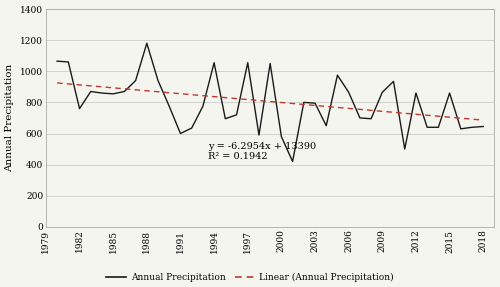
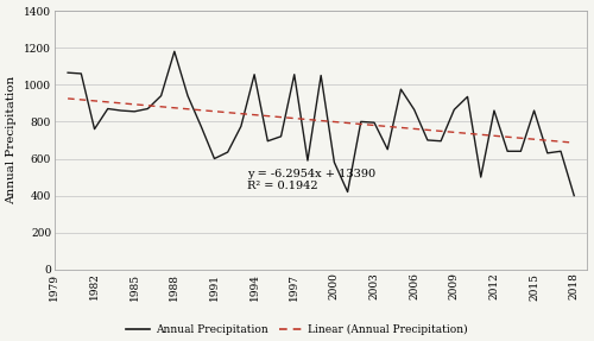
Annual Precipitation/2018: 640 -> 400
